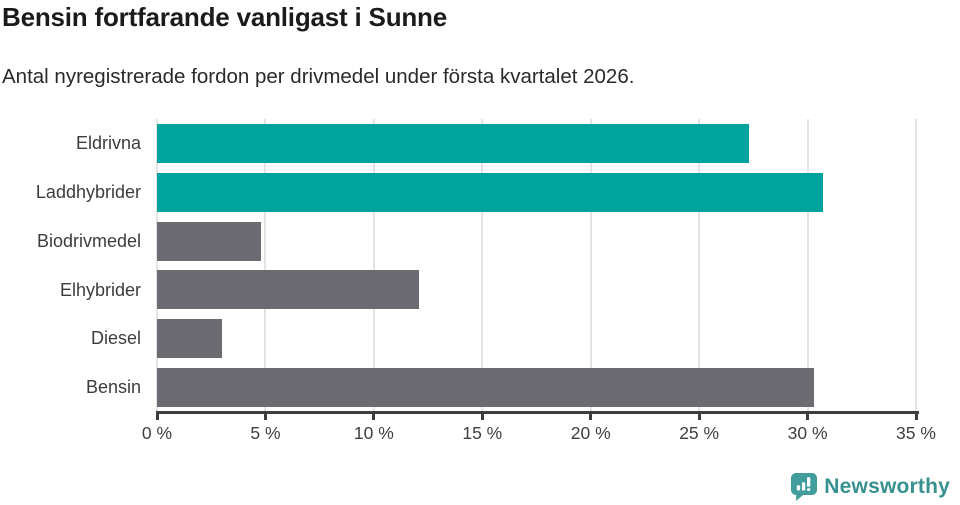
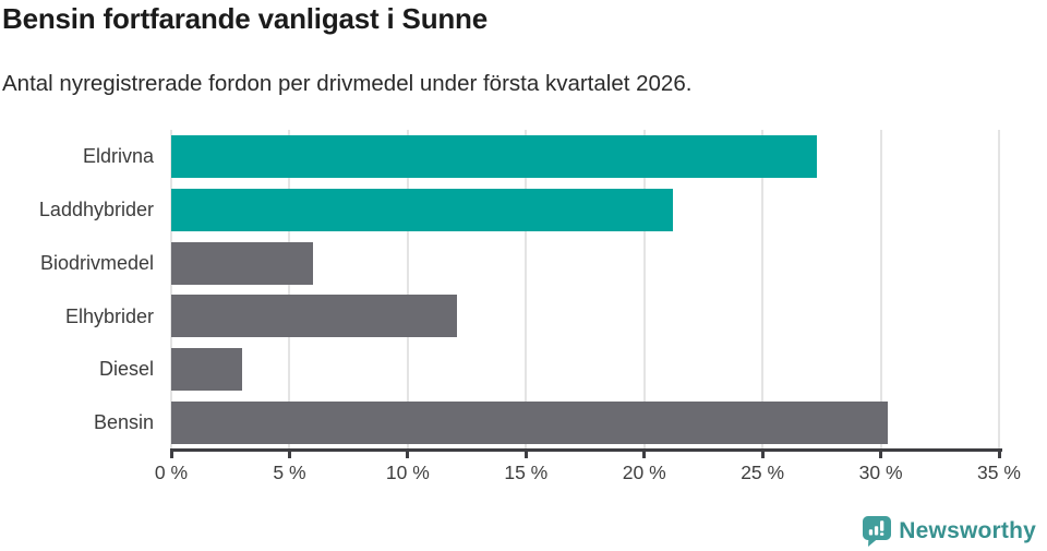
Laddhybrider: 30.7% -> 21.2%
Biodrivmedel: 4.8% -> 6.0%
